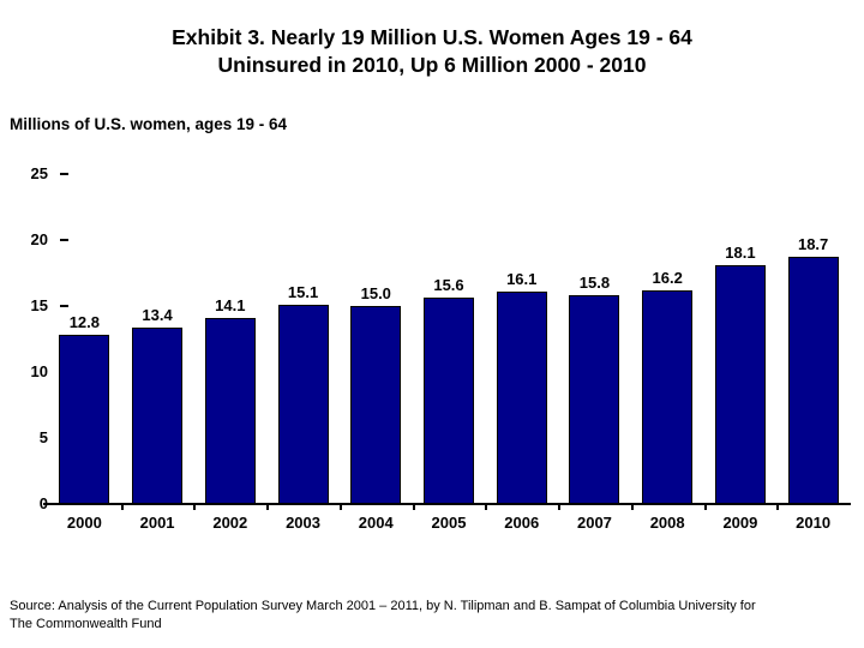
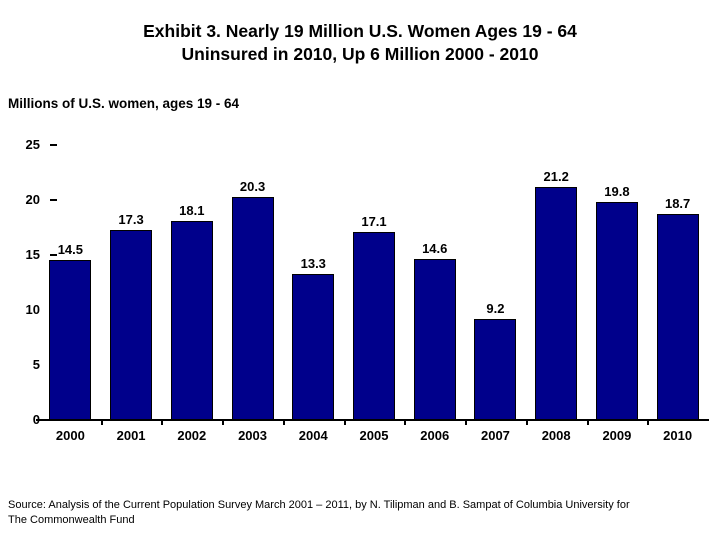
2000: 12.8 -> 14.5
2001: 13.4 -> 17.3
2002: 14.1 -> 18.1
2003: 15.1 -> 20.3
2004: 15.0 -> 13.3
2005: 15.6 -> 17.1
2006: 16.1 -> 14.6
2007: 15.8 -> 9.2
2008: 16.2 -> 21.2
2009: 18.1 -> 19.8
